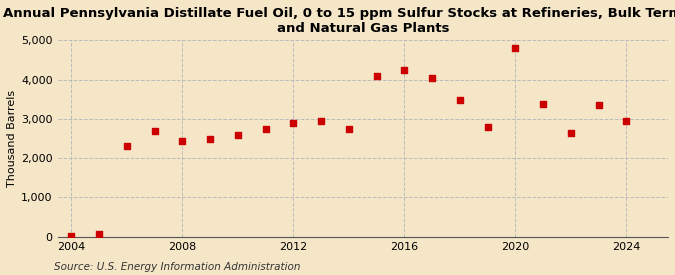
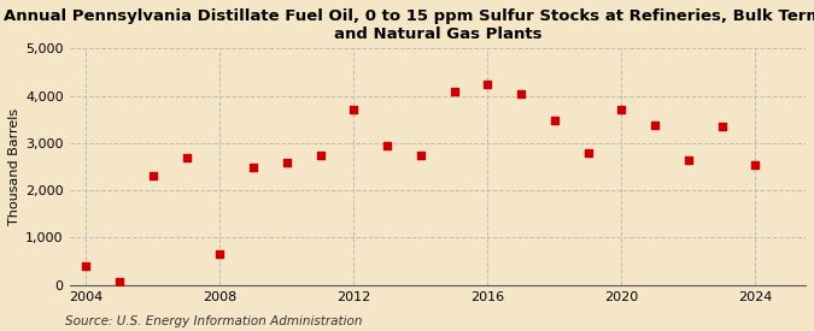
2004: 0 -> 400
2008: 2,440 -> 650
2012: 2,900 -> 3,700
2020: 4,800 -> 3,700
2024: 2,950 -> 2,550
